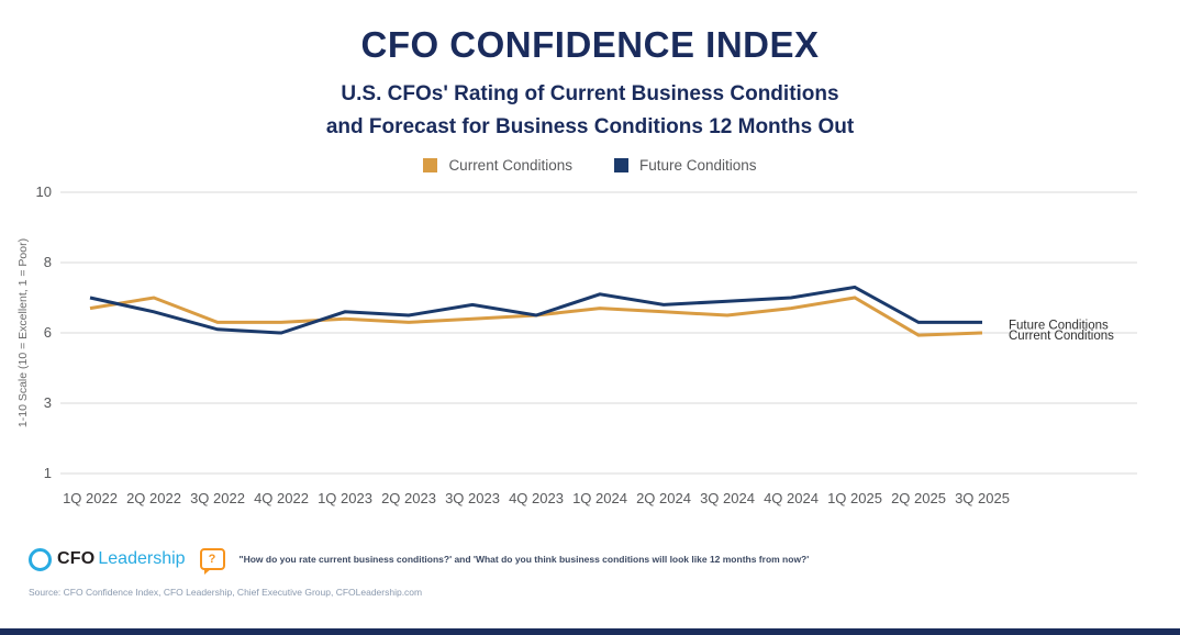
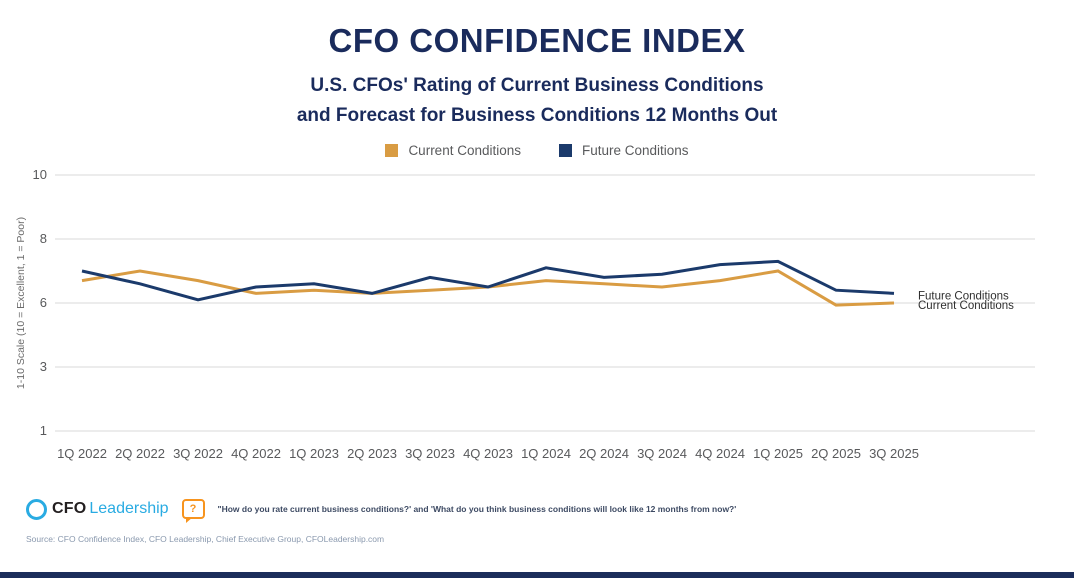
Current Conditions/3Q 2022: 6.3 -> 6.7
Future Conditions/4Q 2022: 6.0 -> 6.5
Future Conditions/2Q 2023: 6.5 -> 6.3
Future Conditions/4Q 2024: 7.0 -> 7.2
Future Conditions/2Q 2025: 6.3 -> 6.4
